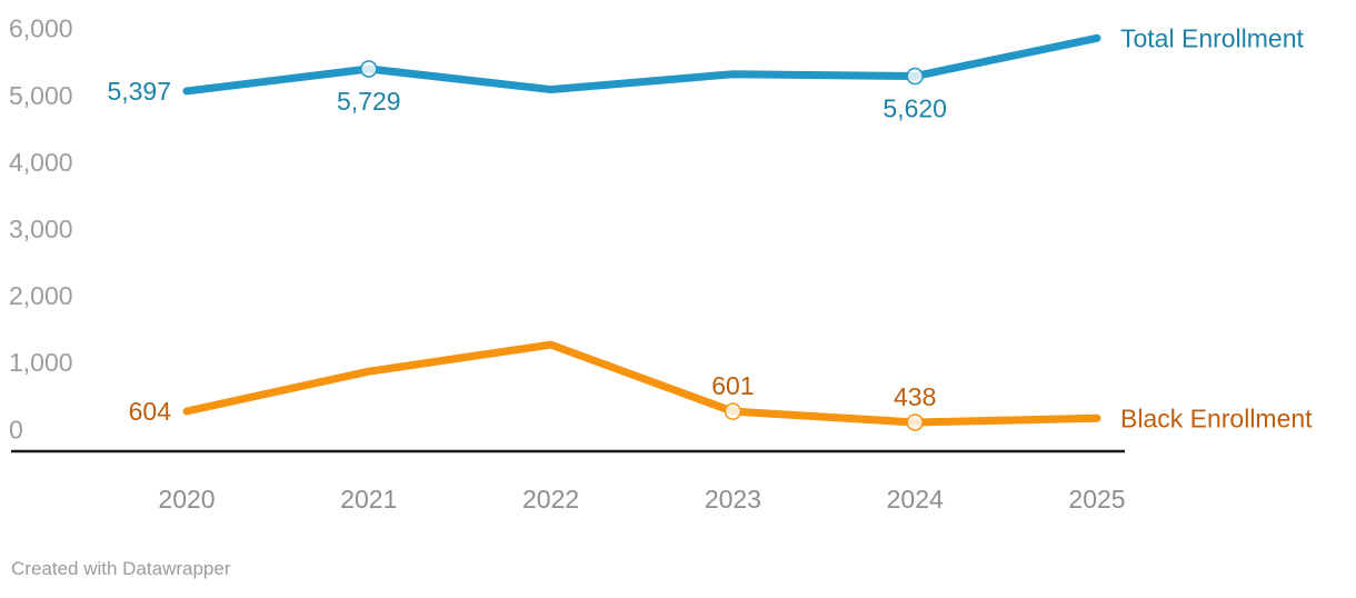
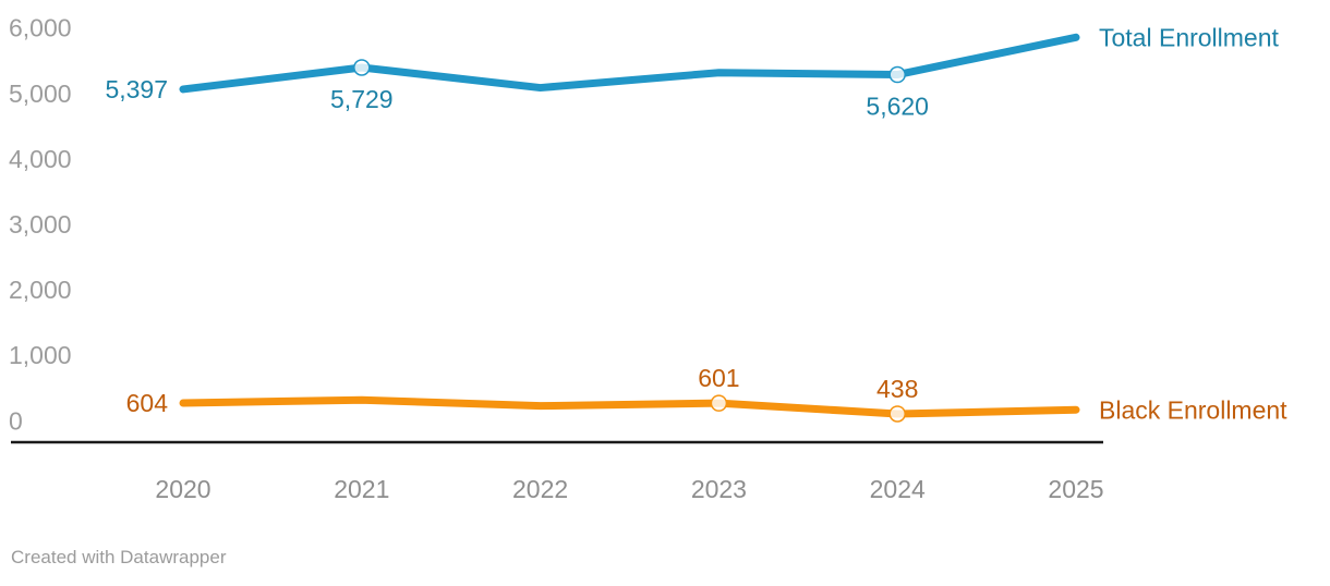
Black Enrollment/2021: 1200 -> 600
Black Enrollment/2022: 1600 -> 600
